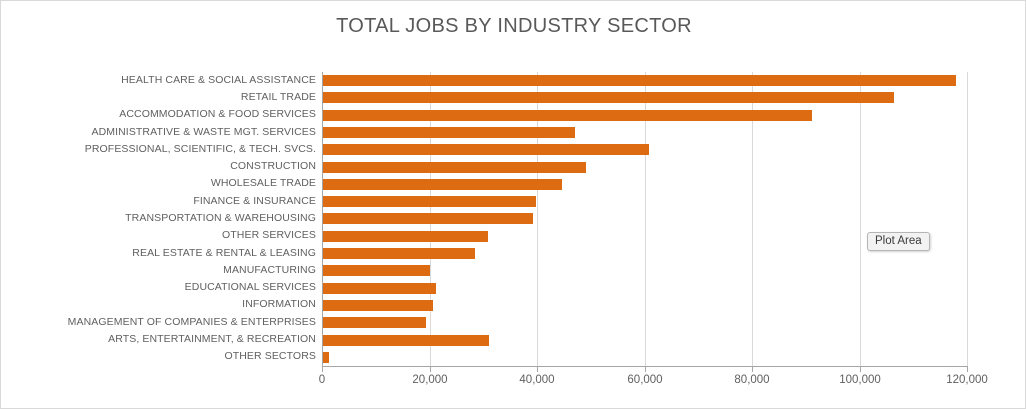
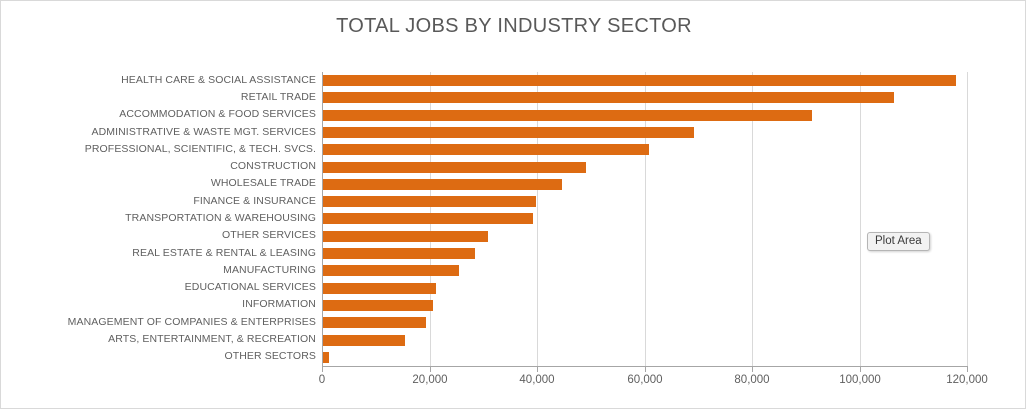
ADMINISTRATIVE & WASTE MGT. SERVICES: 47000 -> 69000
MANUFACTURING: 20000 -> 26000
ARTS, ENTERTAINMENT, & RECREATION: 31000 -> 15000
